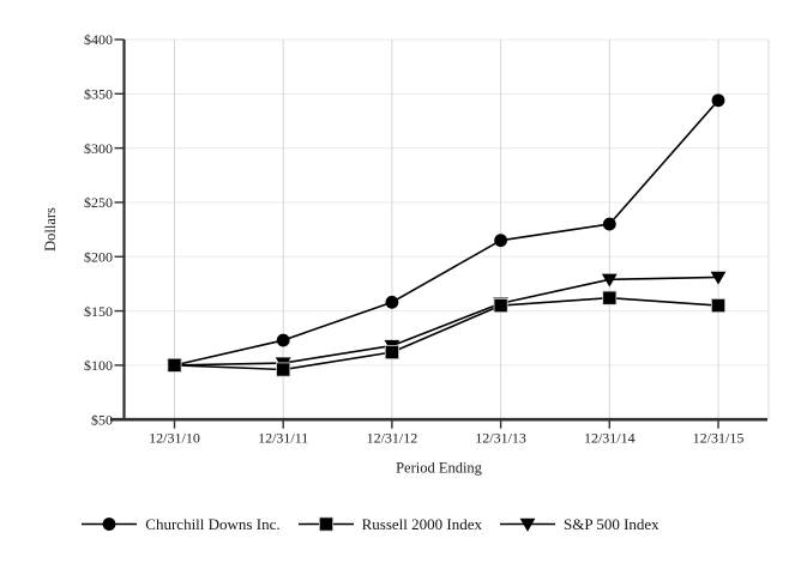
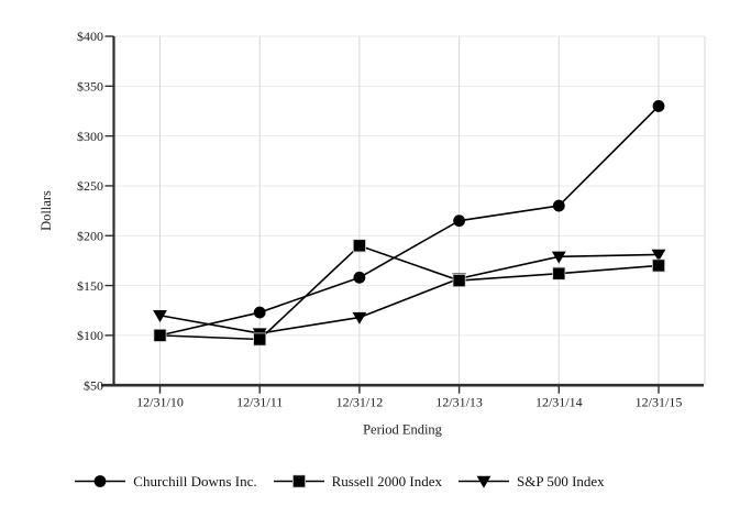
S&P 500 Index/12/31/10: $100 -> $120
Russell 2000 Index/12/31/12: $110 -> $190
Churchill Downs Inc./12/31/15: $340 -> $330
Russell 2000 Index/12/31/15: $160 -> $170
